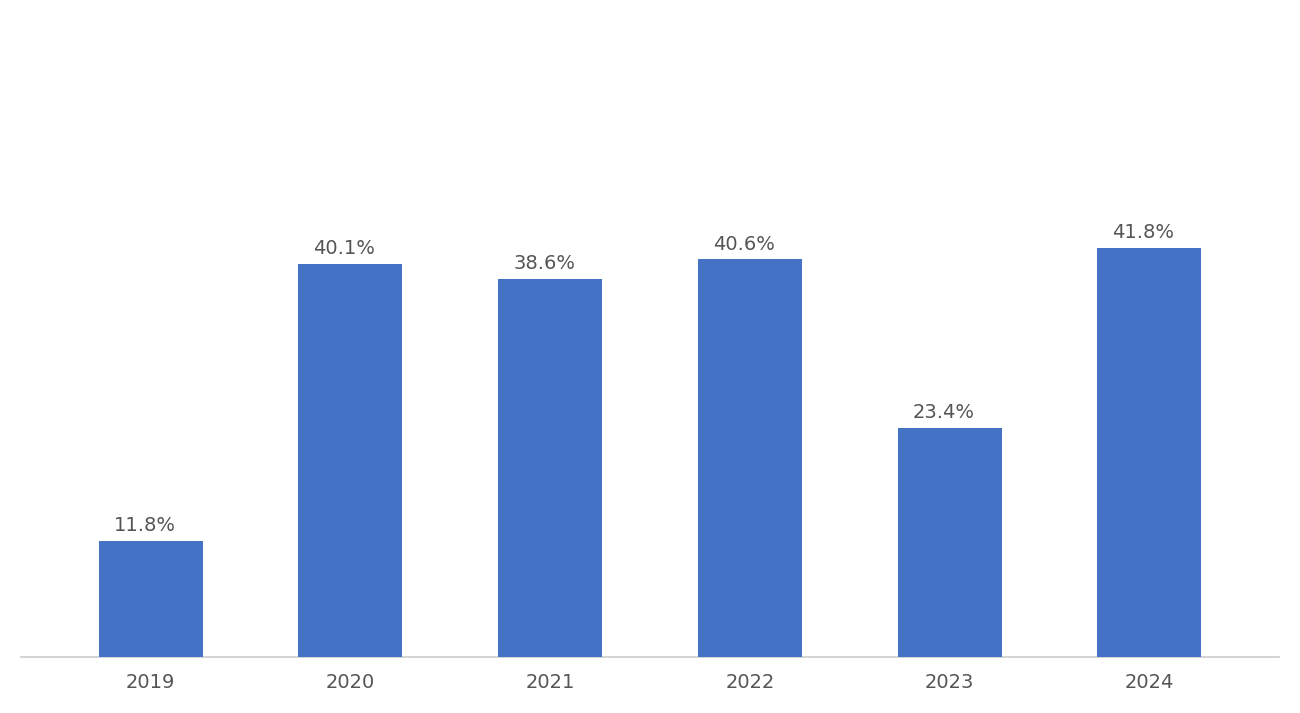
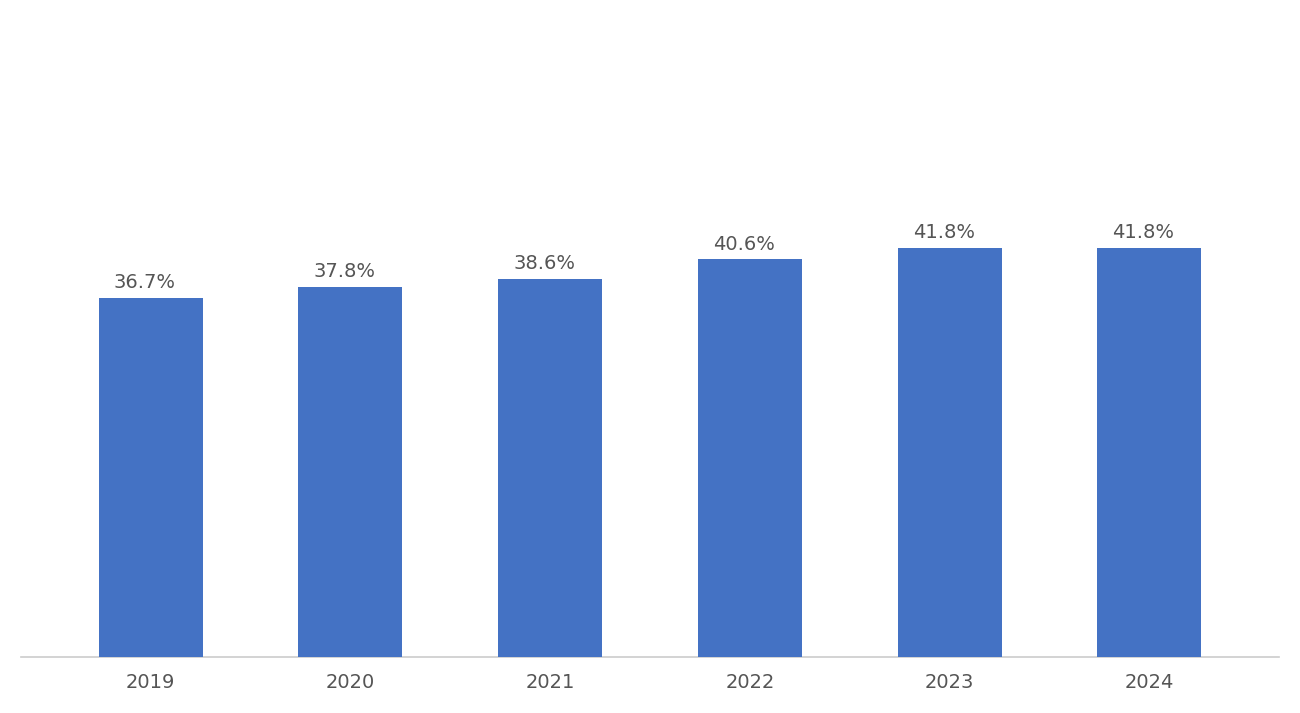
2019: 11.8% -> 36.7%
2020: 40.1% -> 37.8%
2023: 23.4% -> 41.8%
